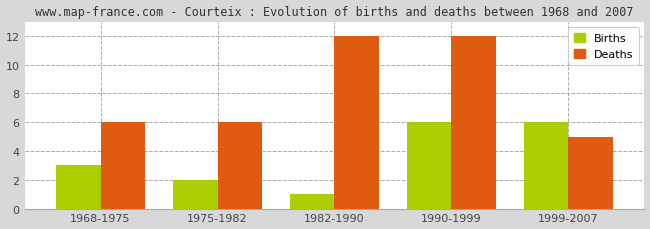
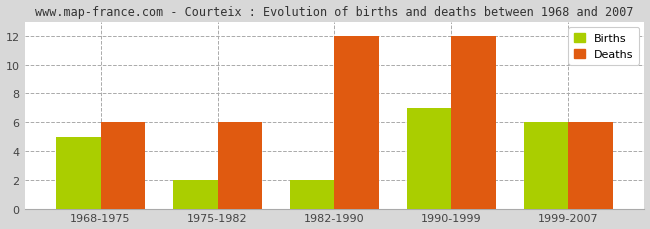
Births/1968-1975: 3 -> 5
Births/1982-1990: 1 -> 2
Births/1990-1999: 6 -> 7
Deaths/1999-2007: 5 -> 6
